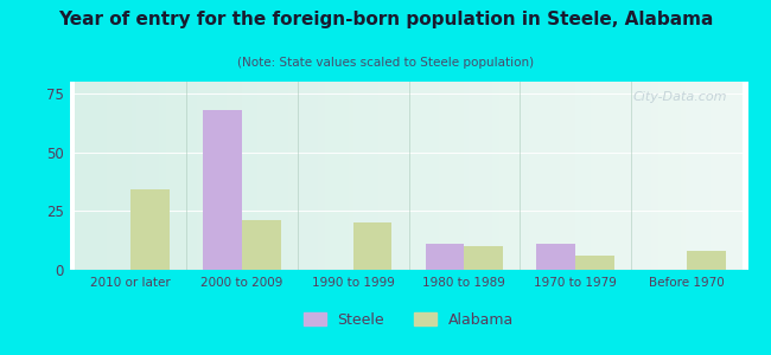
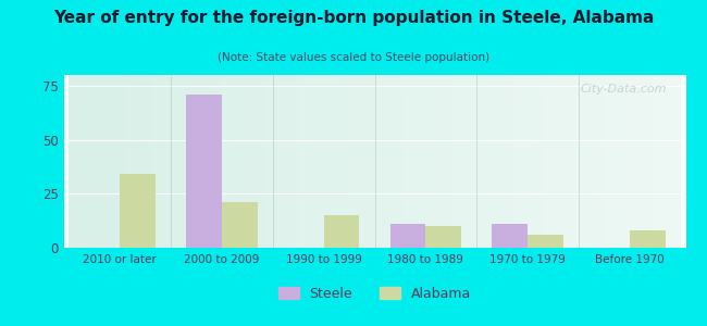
Steele/2000 to 2009: 68 -> 71
Alabama/1990 to 1999: 20 -> 15
